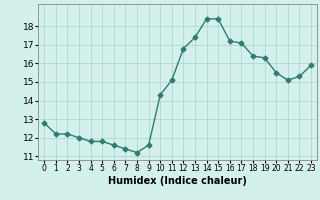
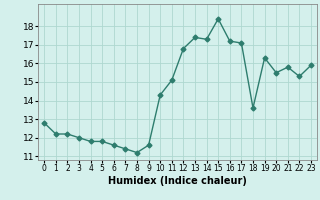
14: 18.4 -> 17.3
18: 16.4 -> 13.6
21: 15.1 -> 15.8
